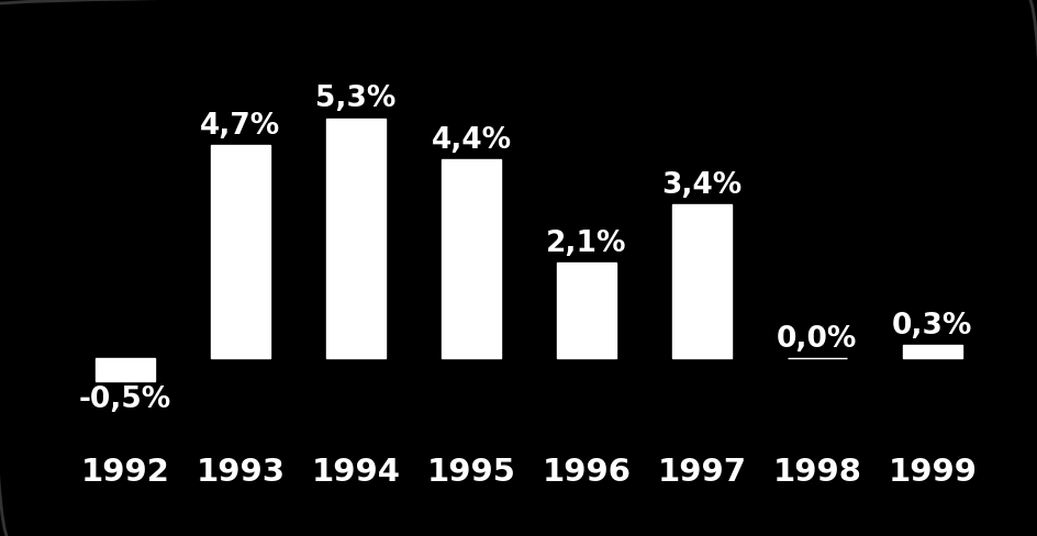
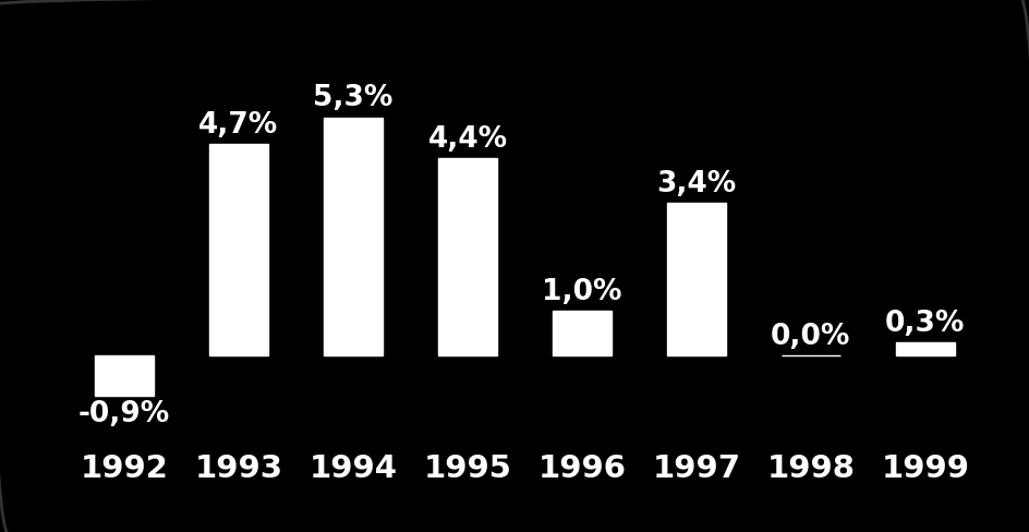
1992: -0,5% -> -0,9%
1996: 2,1% -> 1,0%
